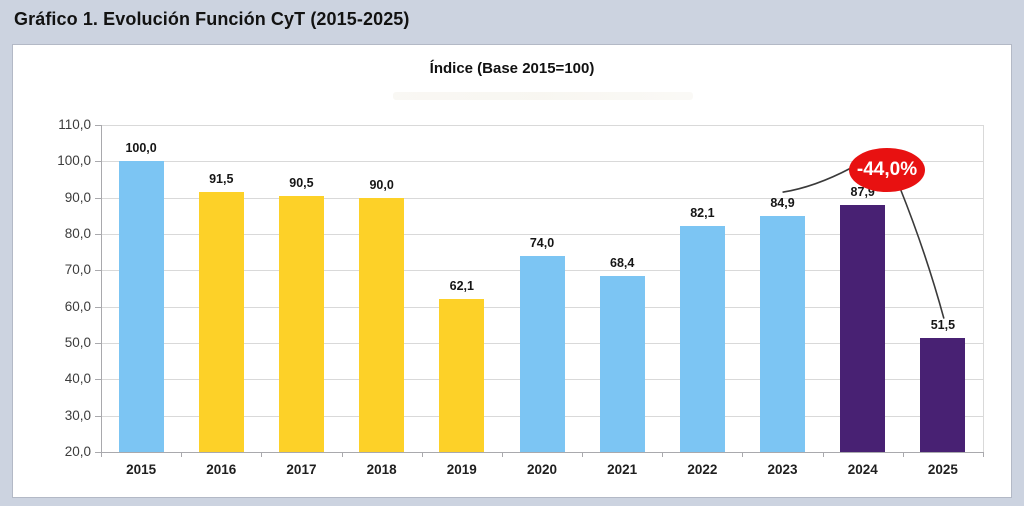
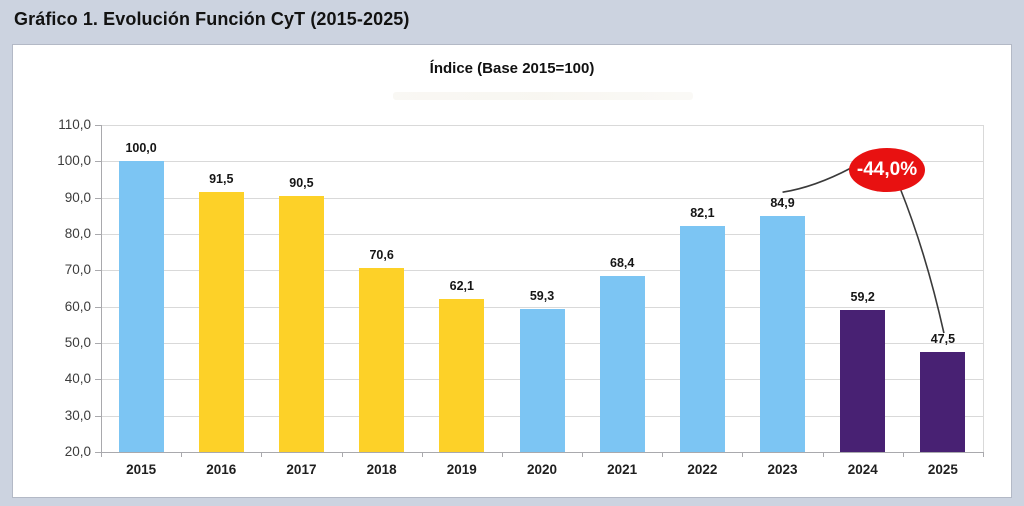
2018: 90,0 -> 70,6
2020: 74,0 -> 59,3
2024: 87,9 -> 59,2
2025: 51,5 -> 47,5
